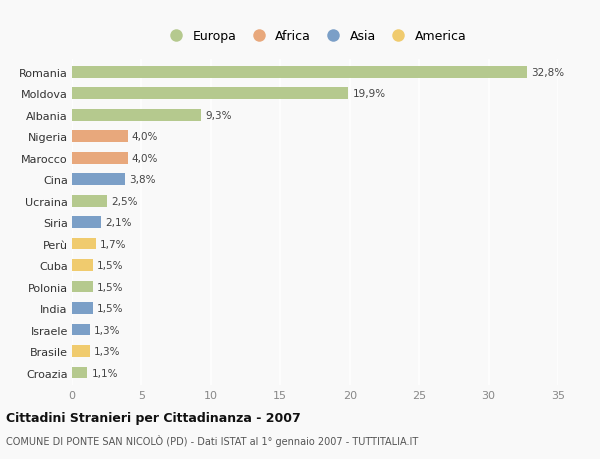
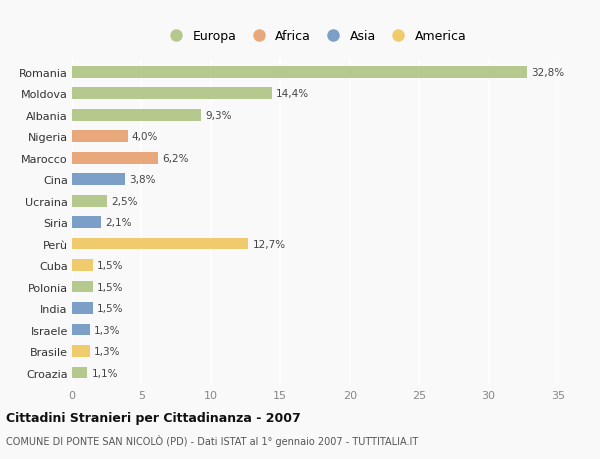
Moldova: 19,9% -> 14,4%
Marocco: 4,0% -> 6,2%
Perù: 1,7% -> 12,7%
